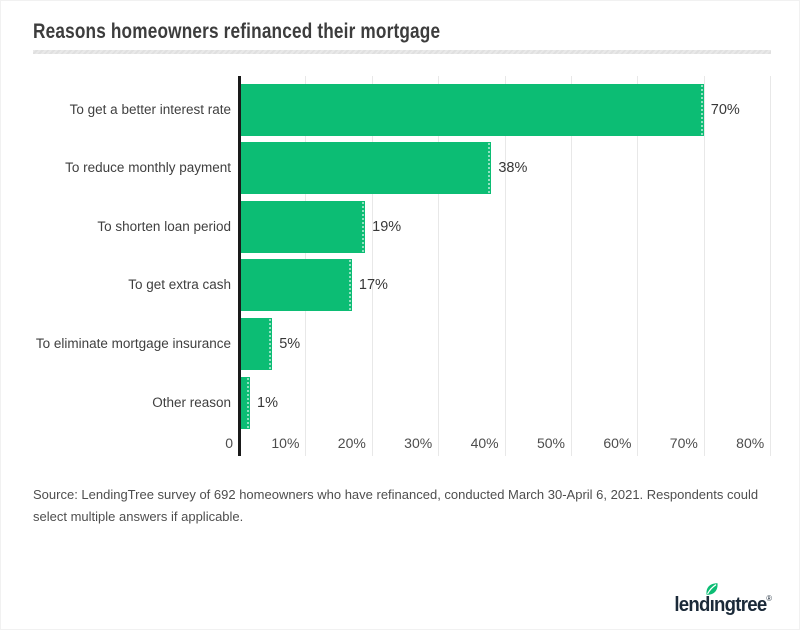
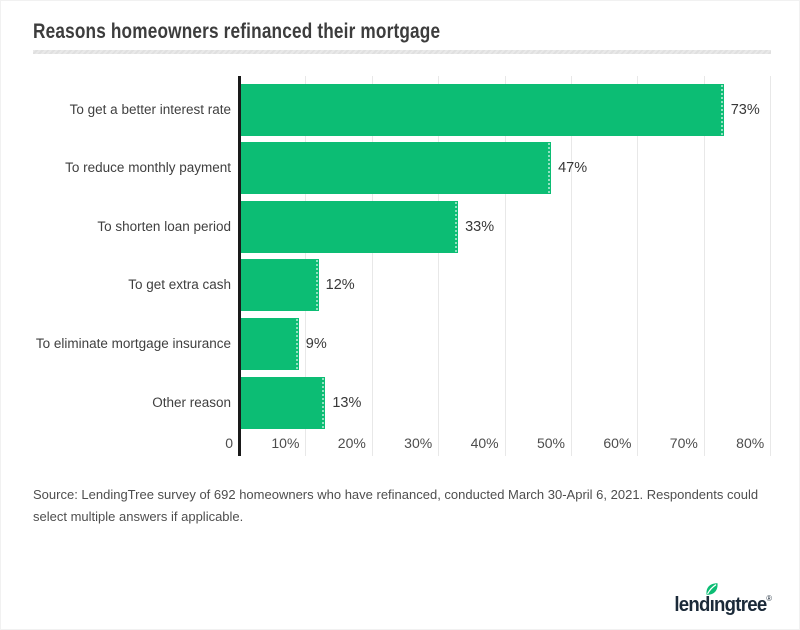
To get a better interest rate: 70% -> 73%
To reduce monthly payment: 38% -> 47%
To shorten loan period: 19% -> 33%
To get extra cash: 17% -> 12%
To eliminate mortgage insurance: 5% -> 9%
Other reason: 1% -> 13%
